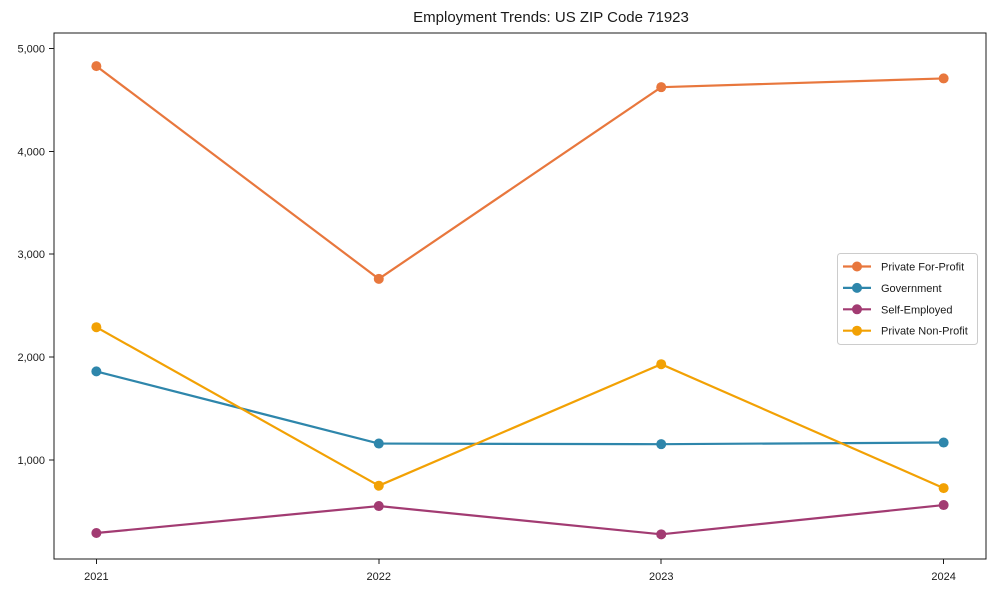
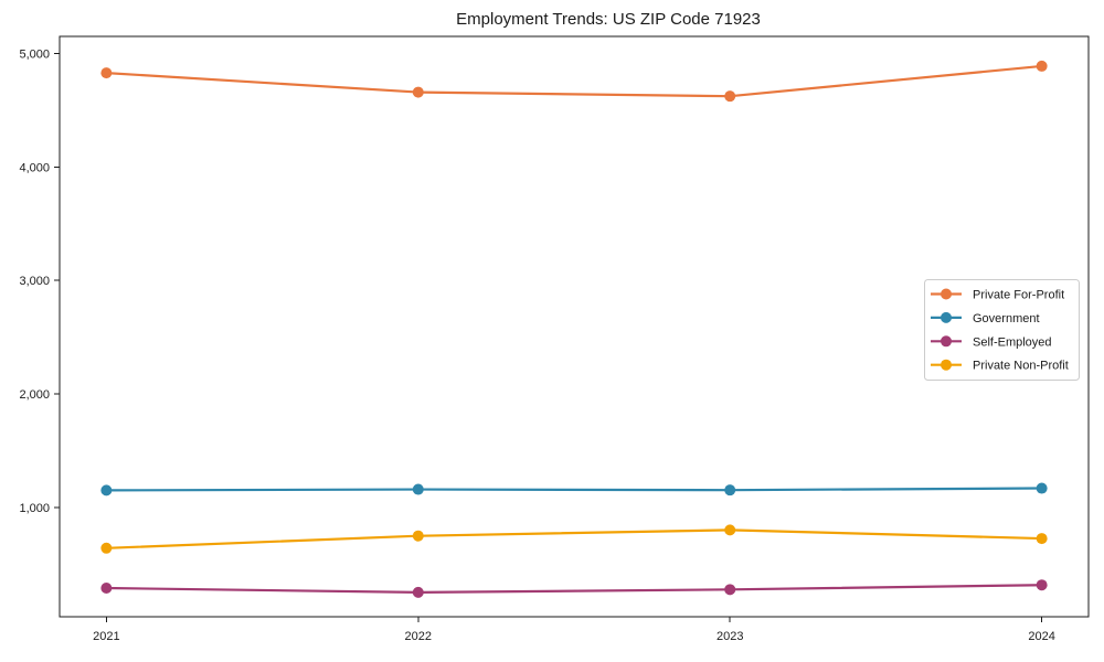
Government/2021: 1860 -> 1150
Private Non-Profit/2021: 2290 -> 640
Private For-Profit/2022: 2760 -> 4660
Self-Employed/2022: 550 -> 250
Private Non-Profit/2023: 1930 -> 800
Private For-Profit/2024: 4710 -> 4890
Self-Employed/2024: 560 -> 320
